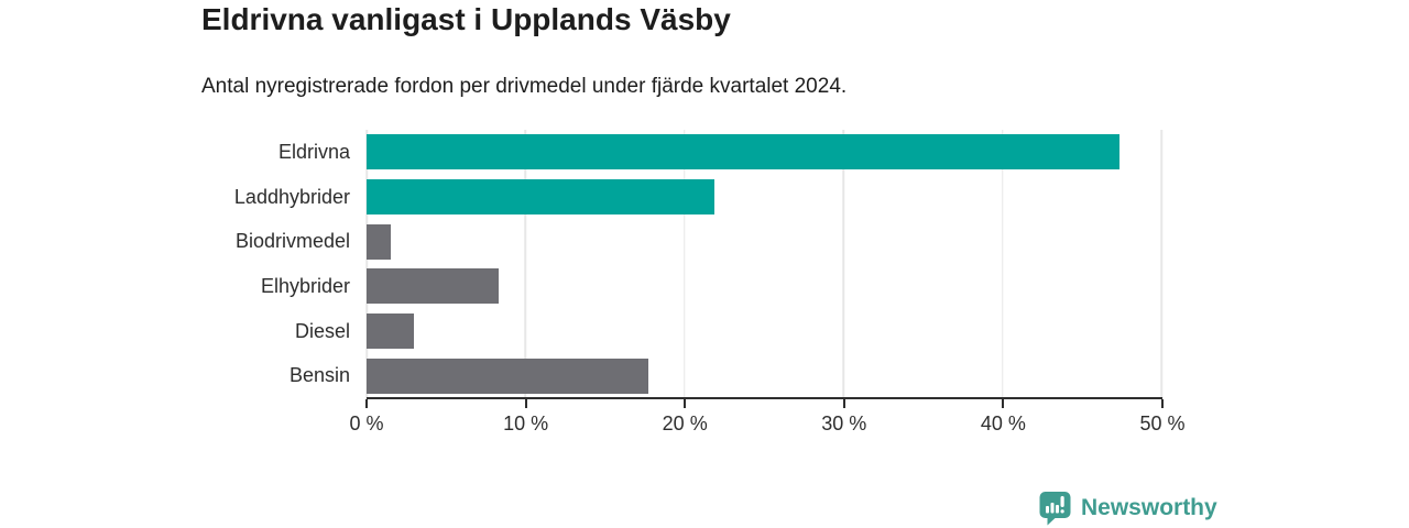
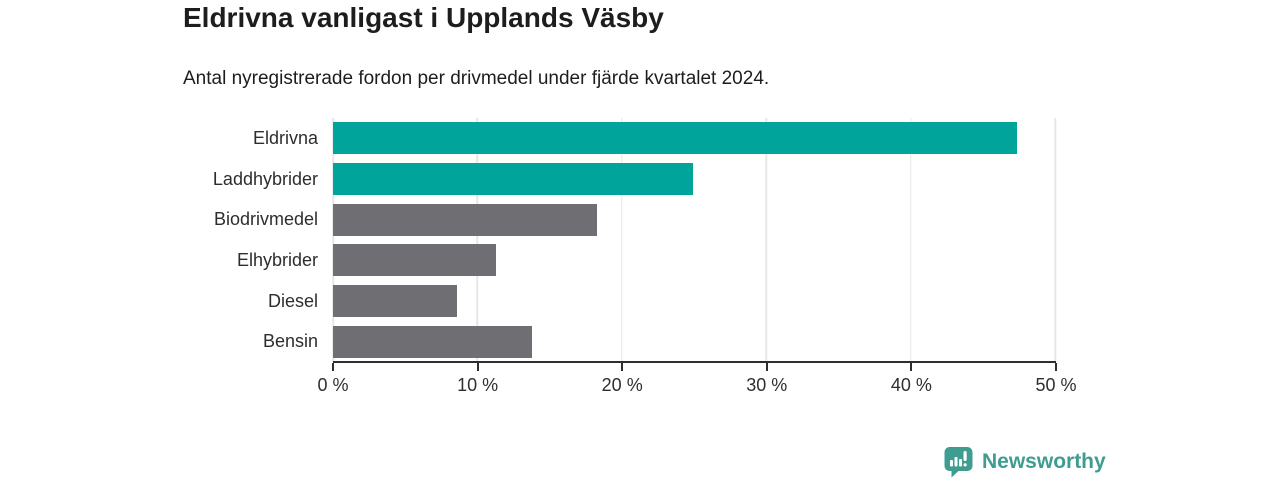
Laddhybrider: 21.9% -> 24.9%
Biodrivmedel: 1.5% -> 18.3%
Elhybrider: 8.3% -> 11.3%
Diesel: 3.0% -> 8.6%
Bensin: 17.7% -> 13.8%
